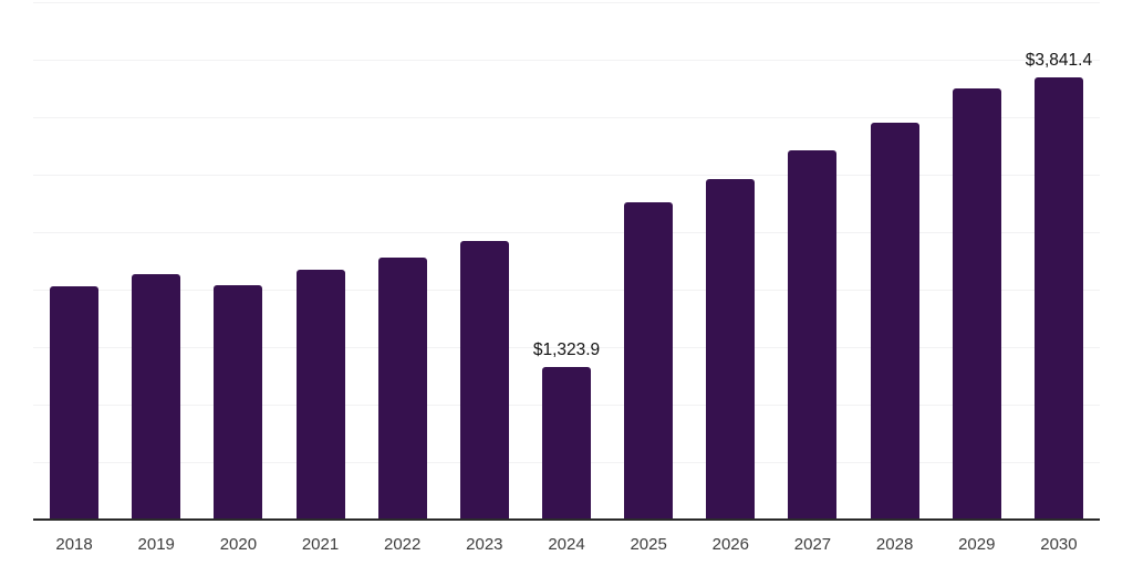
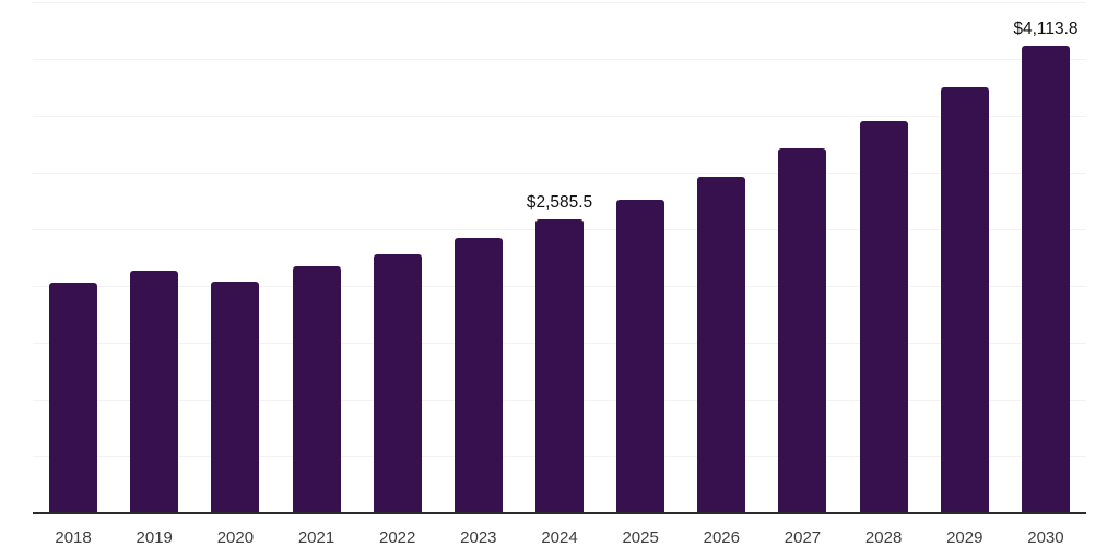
2024: $1,323.9 -> $2,585.5
2030: $3,841.4 -> $4,113.8
